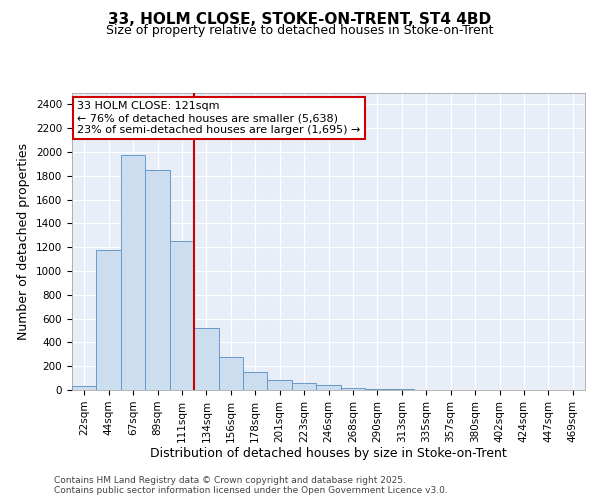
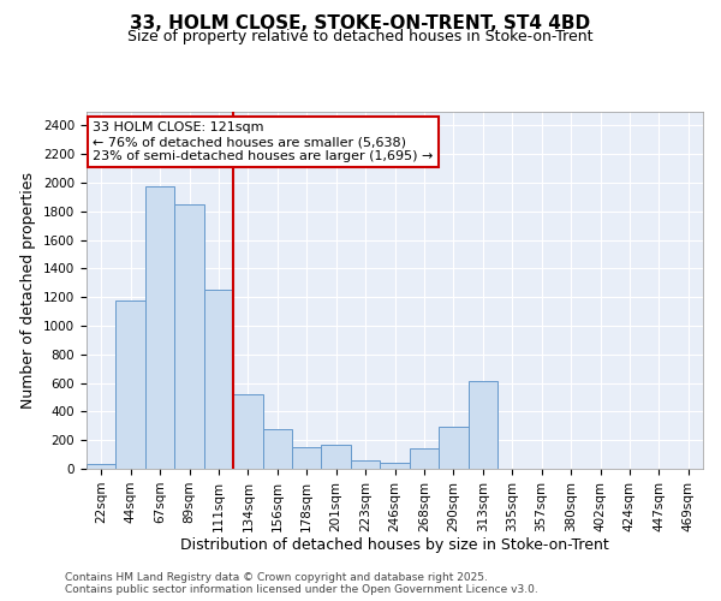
201sqm: 80 -> 170
268sqm: 20 -> 140
290sqm: 10 -> 290
313sqm: 0 -> 610
